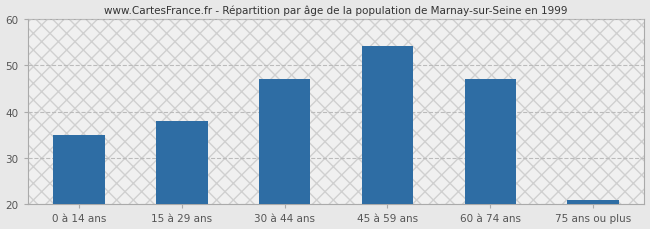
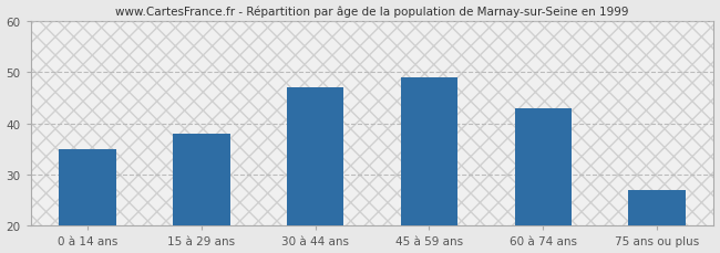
45 à 59 ans: 54 -> 49
60 à 74 ans: 47 -> 43
75 ans ou plus: 21 -> 27
